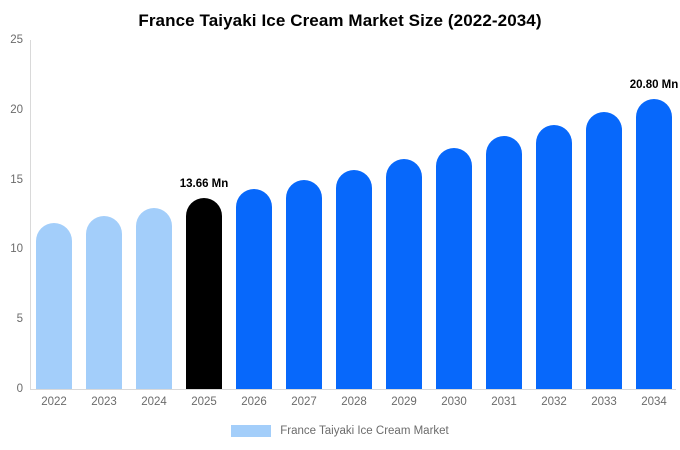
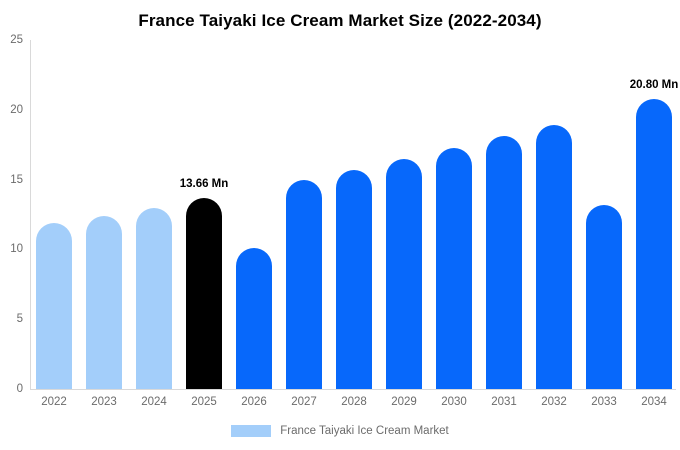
2026: 14.3 -> 10.1
2033: 19.9 -> 13.2
